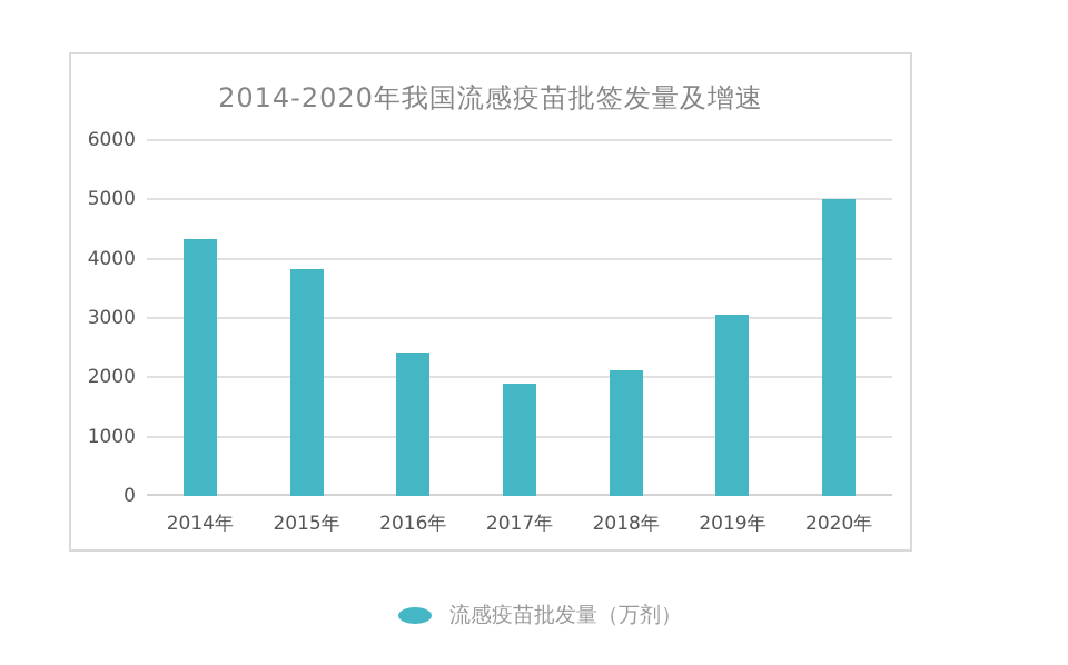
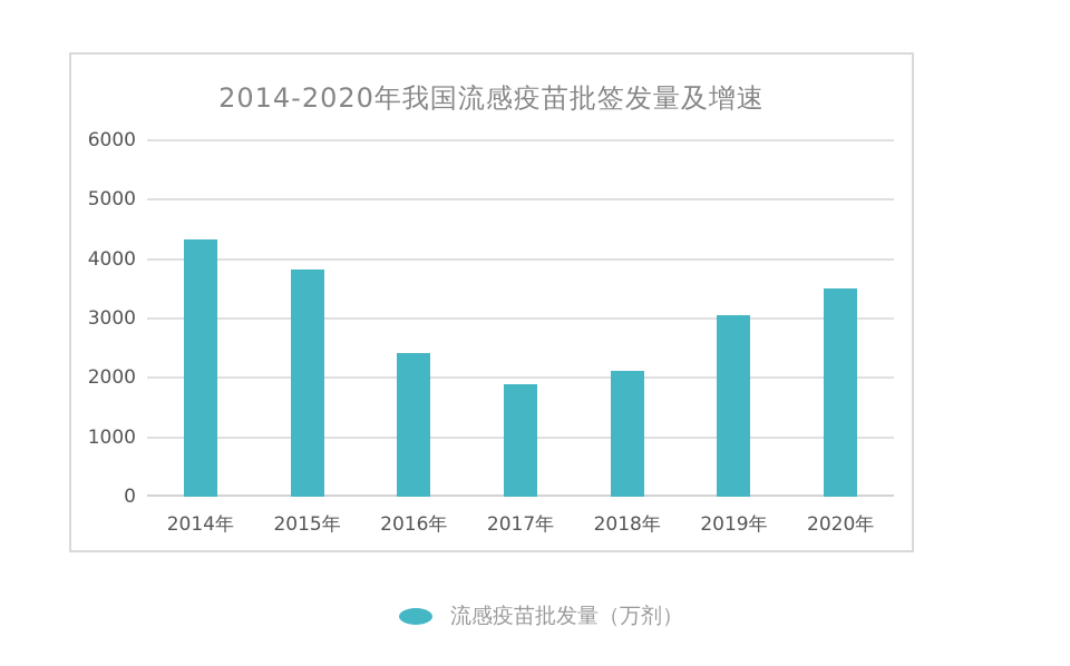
2020年: 5000 -> 3500
